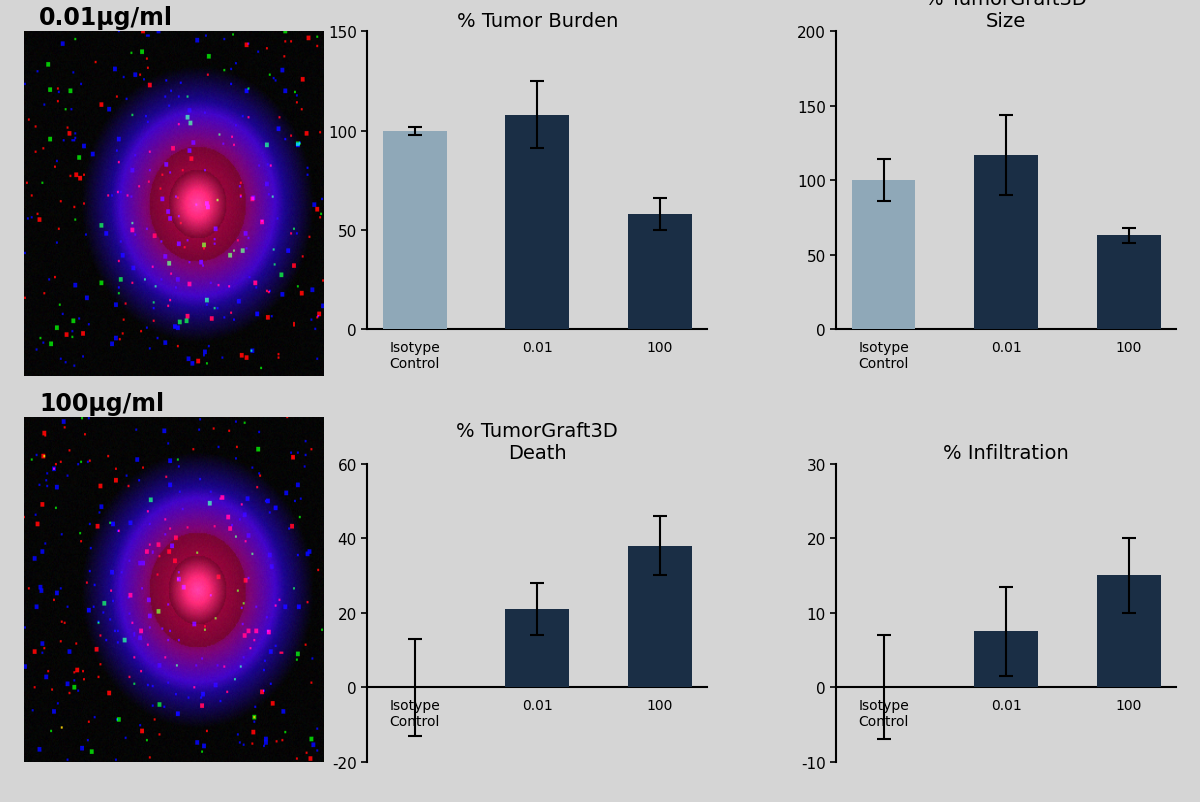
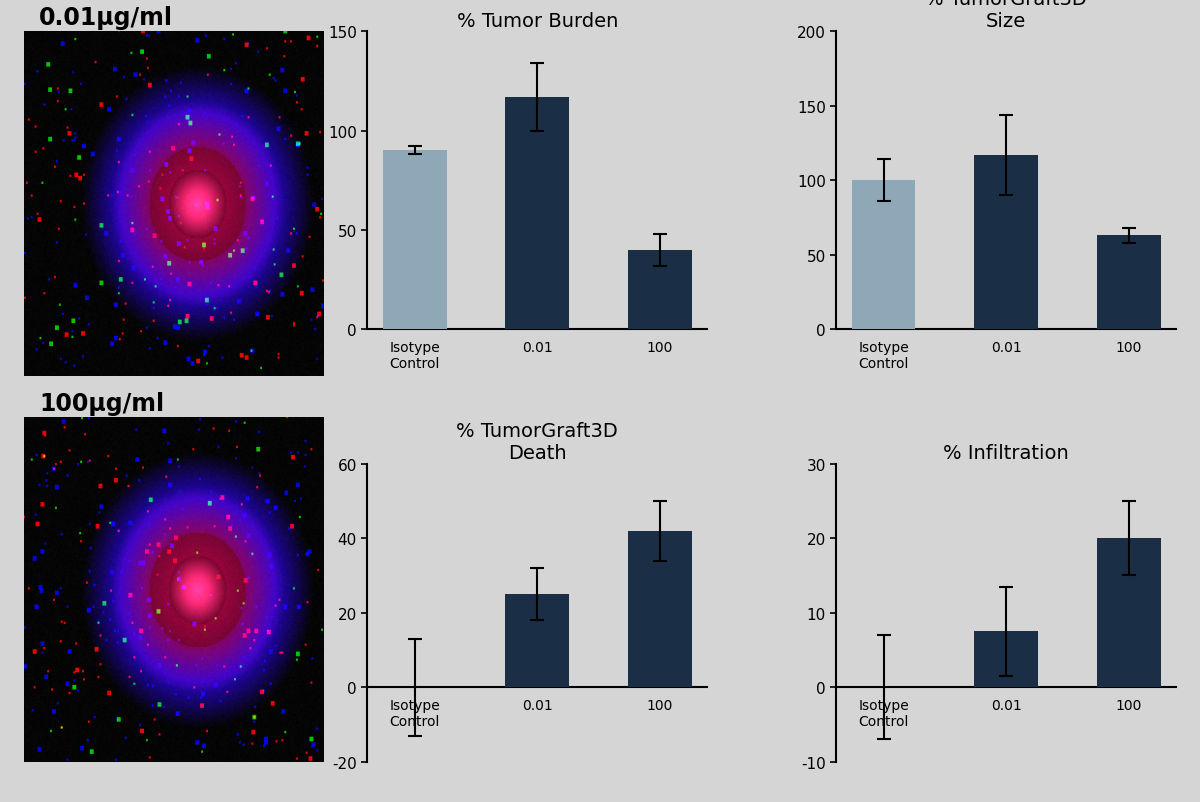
% Tumor Burden/Isotype Control: 100 -> 90
% Tumor Burden/0.01: 108 -> 117
% Tumor Burden/100: 58 -> 40
% TumorGraft3D Death/0.01: 21 -> 25
% TumorGraft3D Death/100: 38 -> 42
% Infiltration/100: 15.0 -> 20.0
